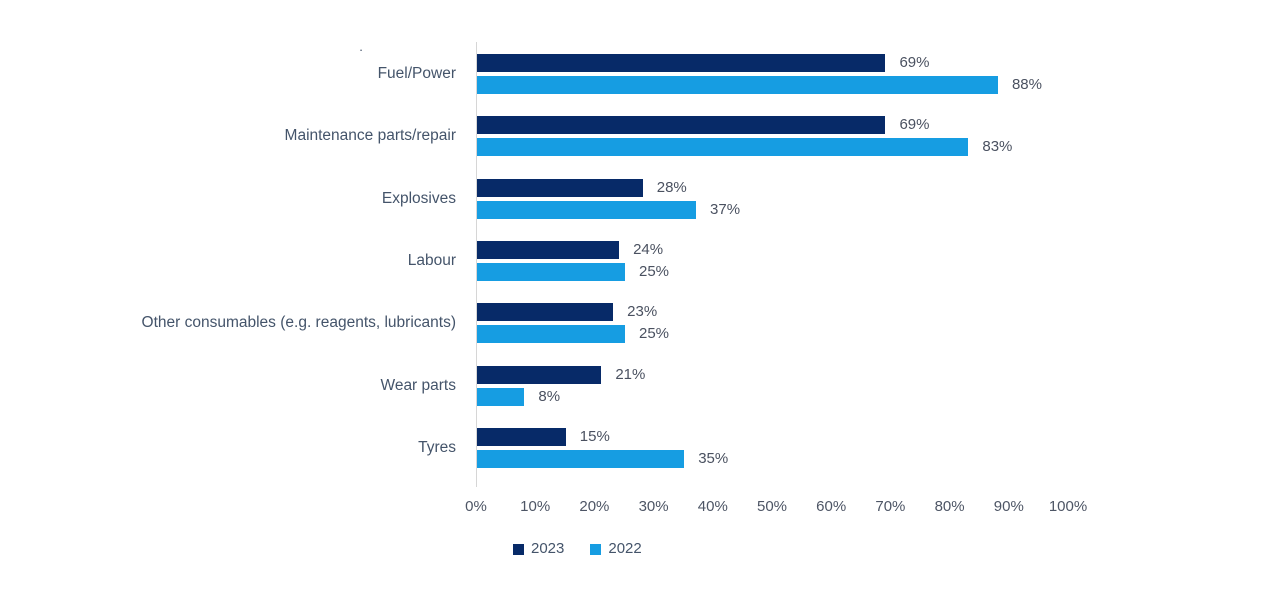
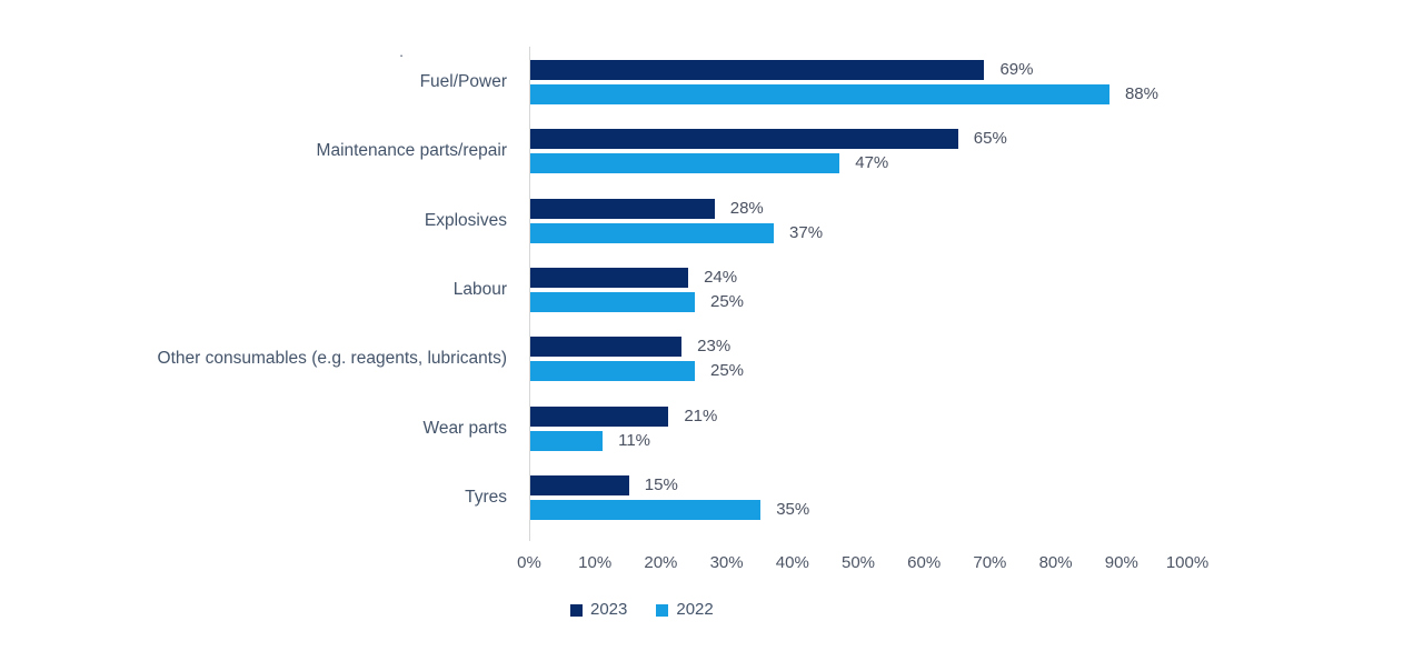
2023/Maintenance parts/repair: 69% -> 65%
2022/Maintenance parts/repair: 83% -> 47%
2022/Wear parts: 8% -> 11%
